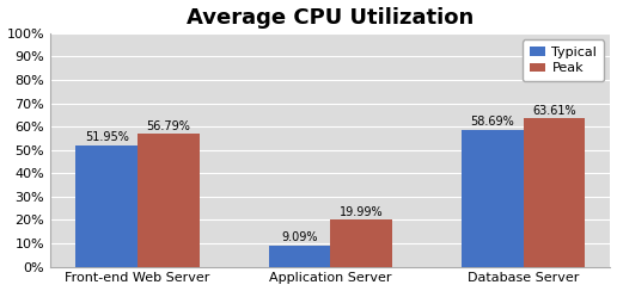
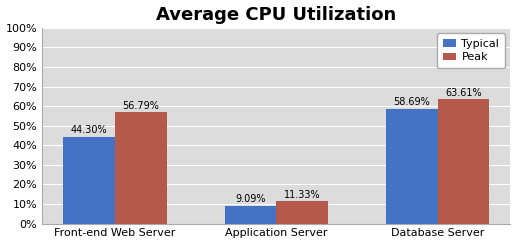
Typical/Front-end Web Server: 51.95% -> 44.30%
Peak/Application Server: 19.99% -> 11.33%
